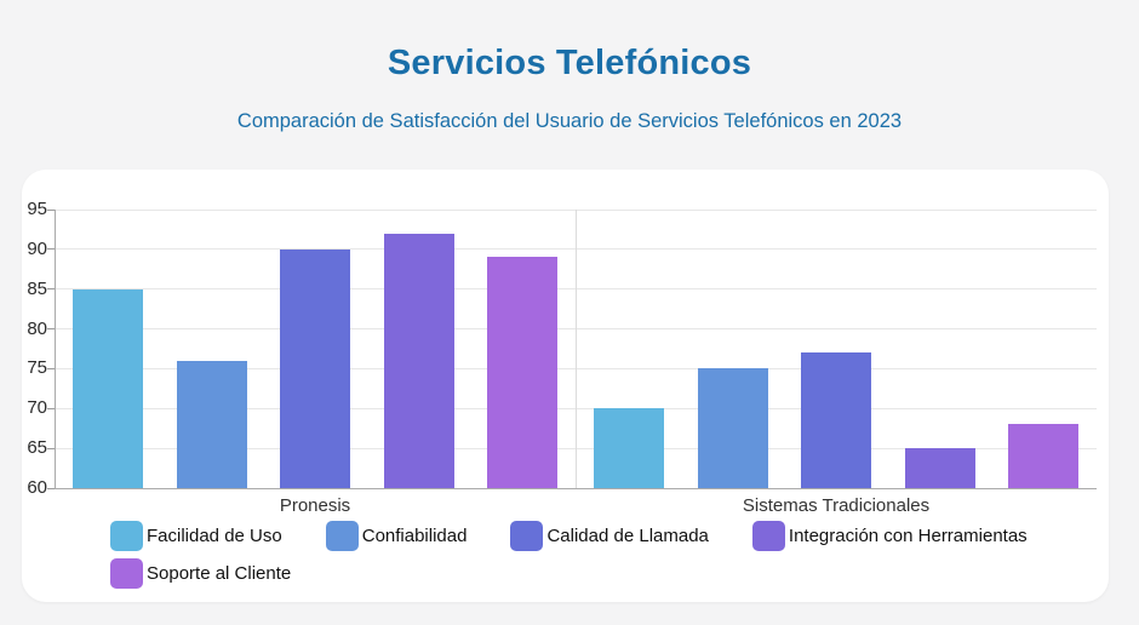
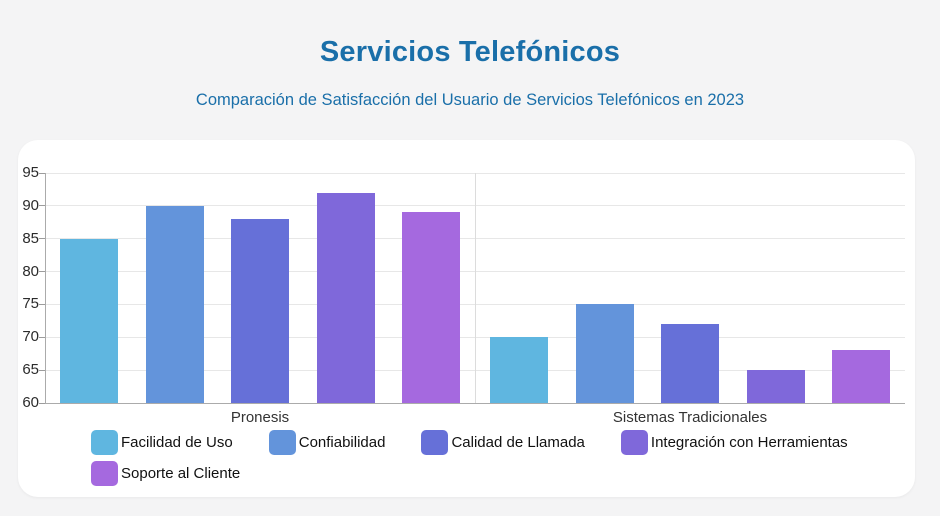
Confiabilidad/Pronesis: 76 -> 90
Calidad de Llamada/Pronesis: 90 -> 88
Calidad de Llamada/Sistemas Tradicionales: 77 -> 72
